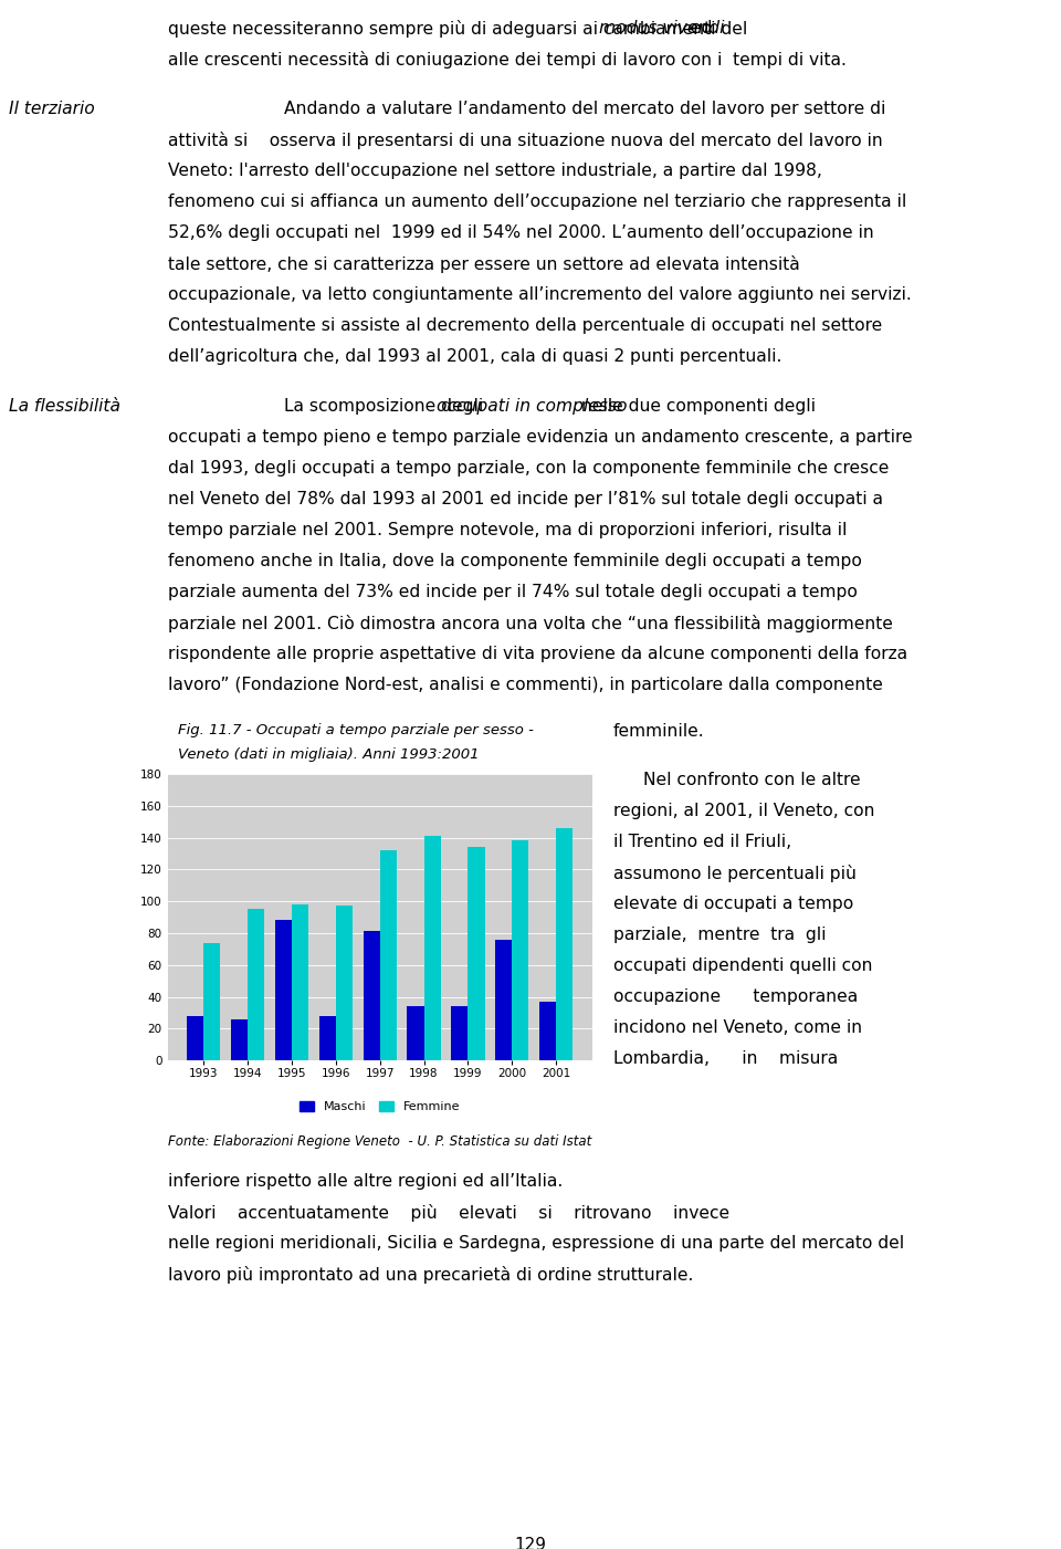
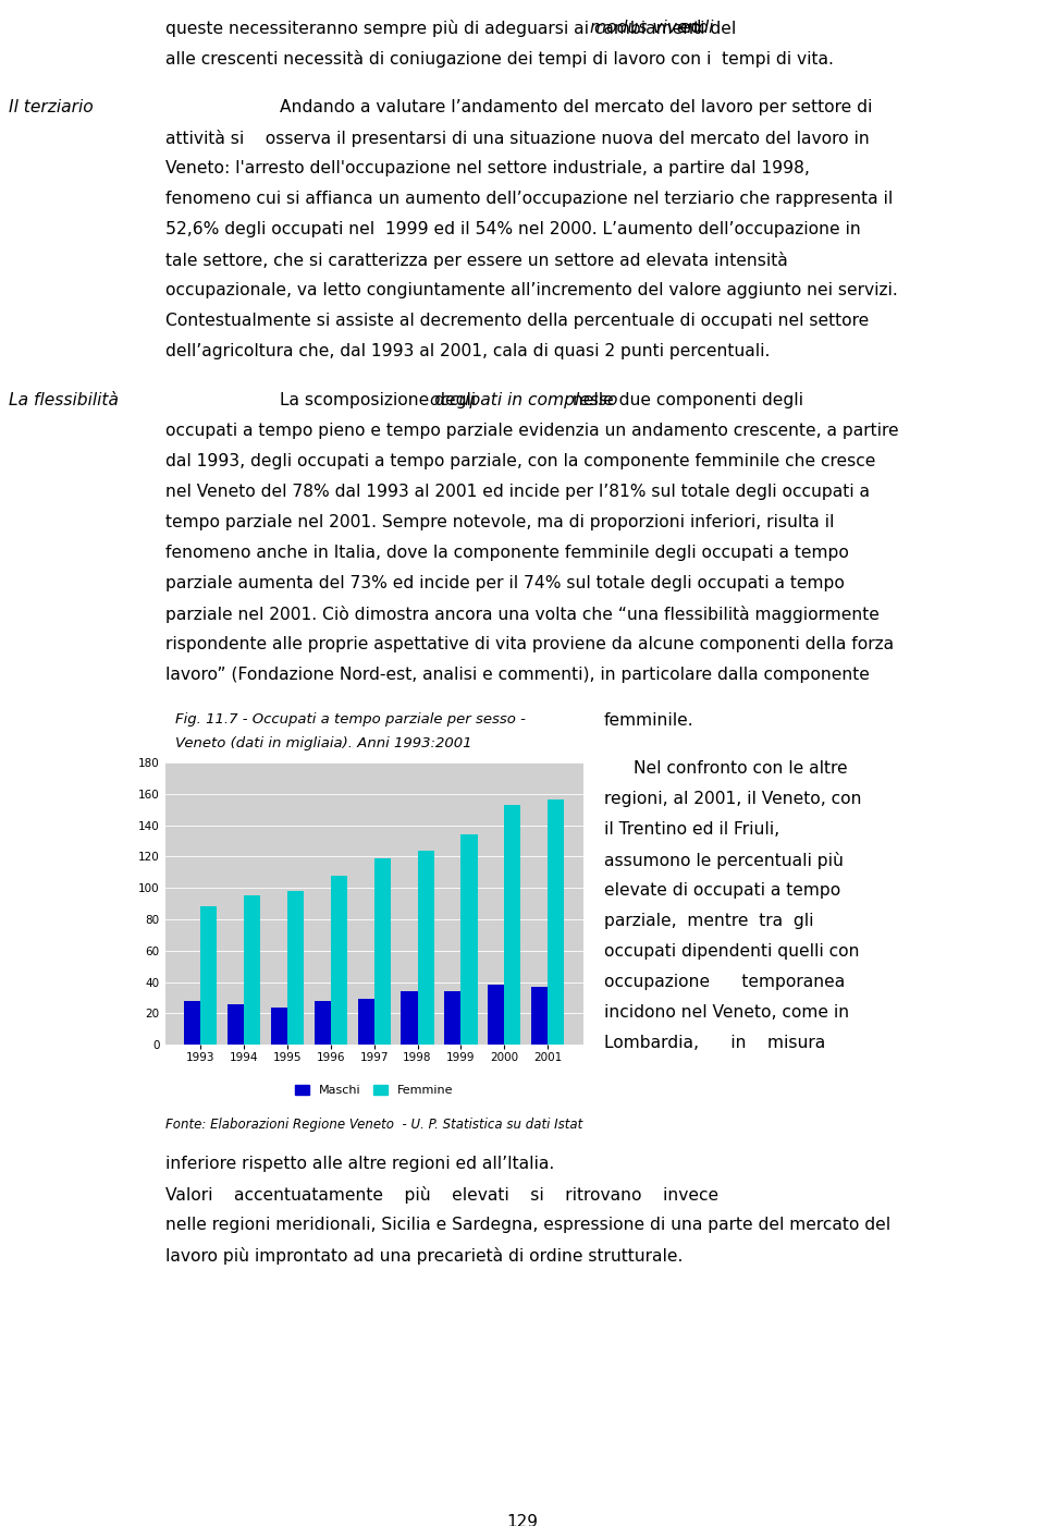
Femmine/1993: 74 -> 88
Maschi/1995: 88 -> 24
Femmine/1996: 97 -> 108
Maschi/1997: 81 -> 29
Femmine/1997: 132 -> 119
Femmine/1998: 141 -> 124
Maschi/2000: 76 -> 38
Femmine/2000: 138 -> 153
Femmine/2001: 146 -> 156
